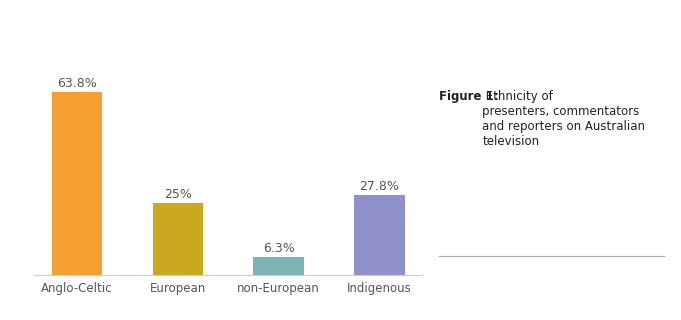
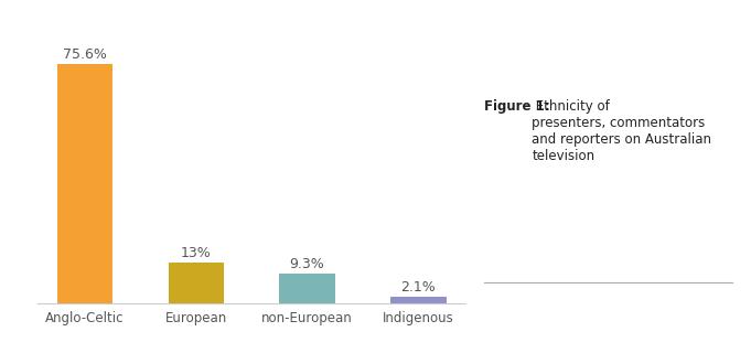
Anglo-Celtic: 63.8% -> 75.6%
European: 25% -> 13%
non-European: 6.3% -> 9.3%
Indigenous: 27.8% -> 2.1%
